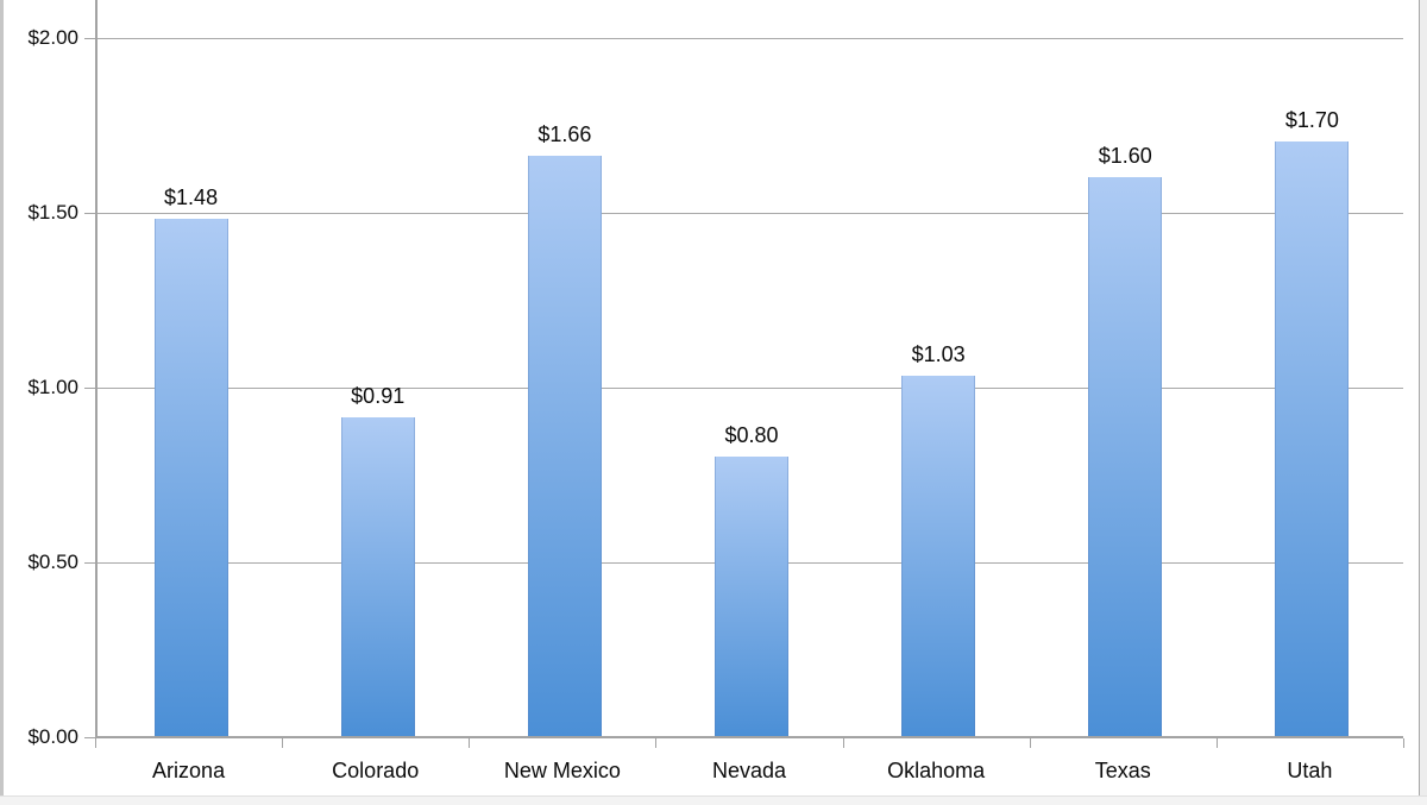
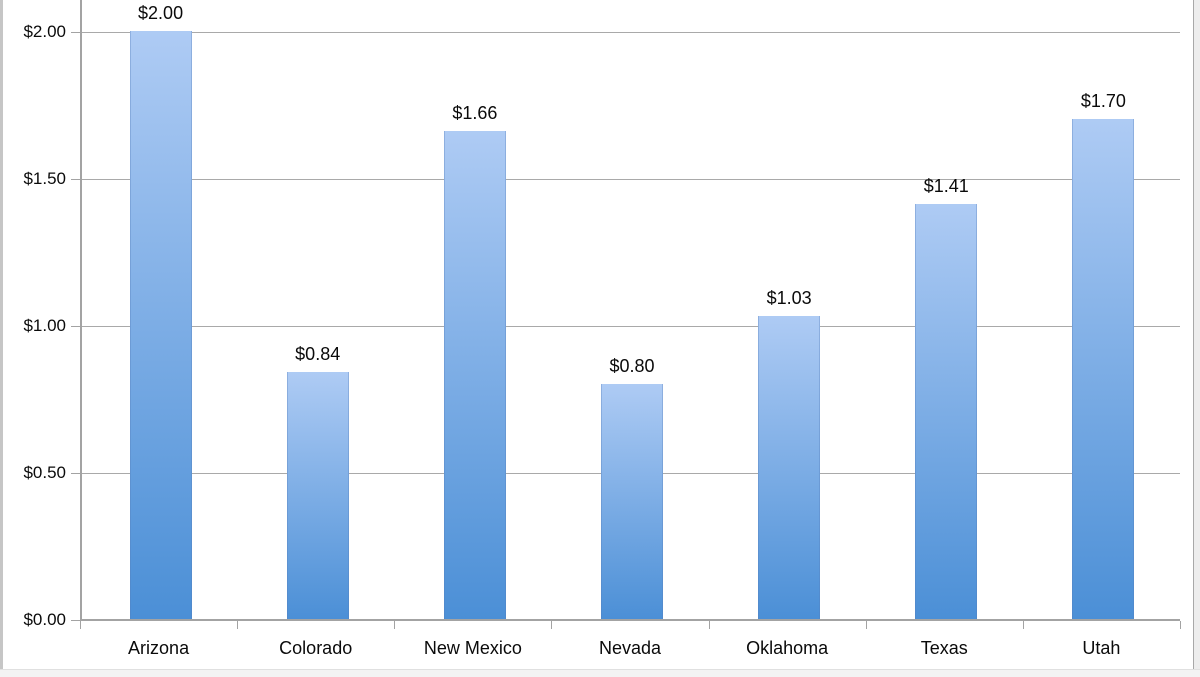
Arizona: $1.48 -> $2.00
Colorado: $0.91 -> $0.84
Texas: $1.60 -> $1.41
